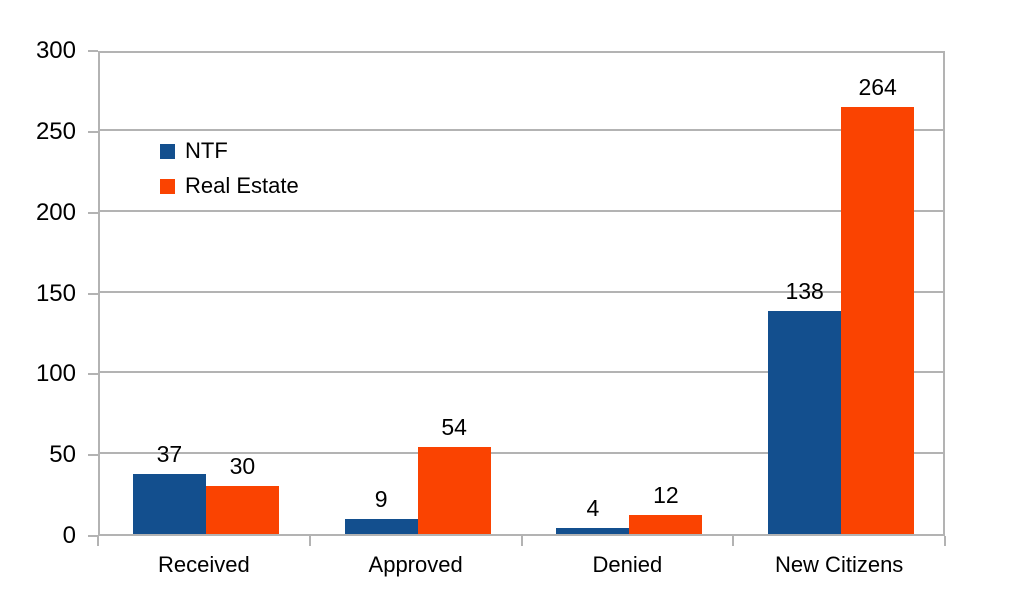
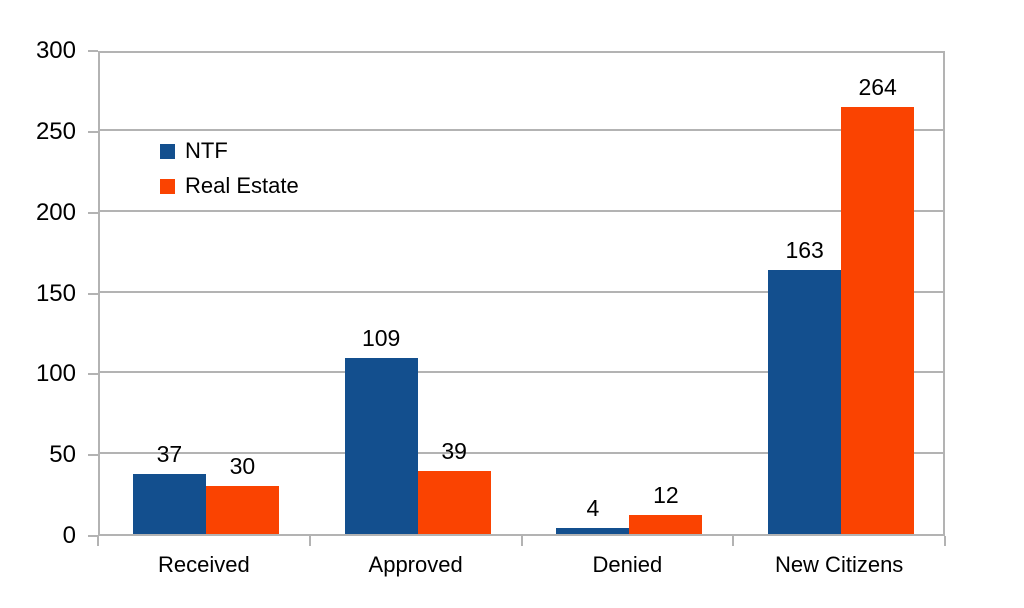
NTF/Approved: 9 -> 109
Real Estate/Approved: 54 -> 39
NTF/New Citizens: 138 -> 163
